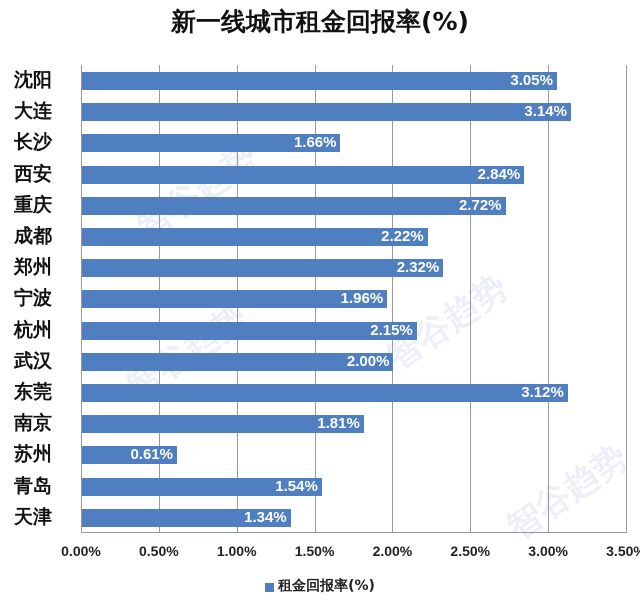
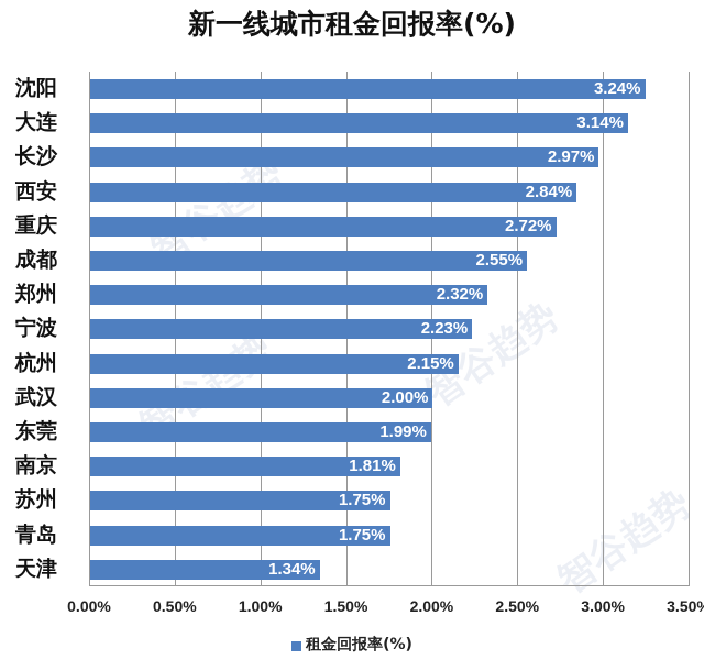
沈阳: 3.05% -> 3.24%
长沙: 1.66% -> 2.97%
成都: 2.22% -> 2.55%
宁波: 1.96% -> 2.23%
东莞: 3.12% -> 1.99%
苏州: 0.61% -> 1.75%
青岛: 1.54% -> 1.75%
